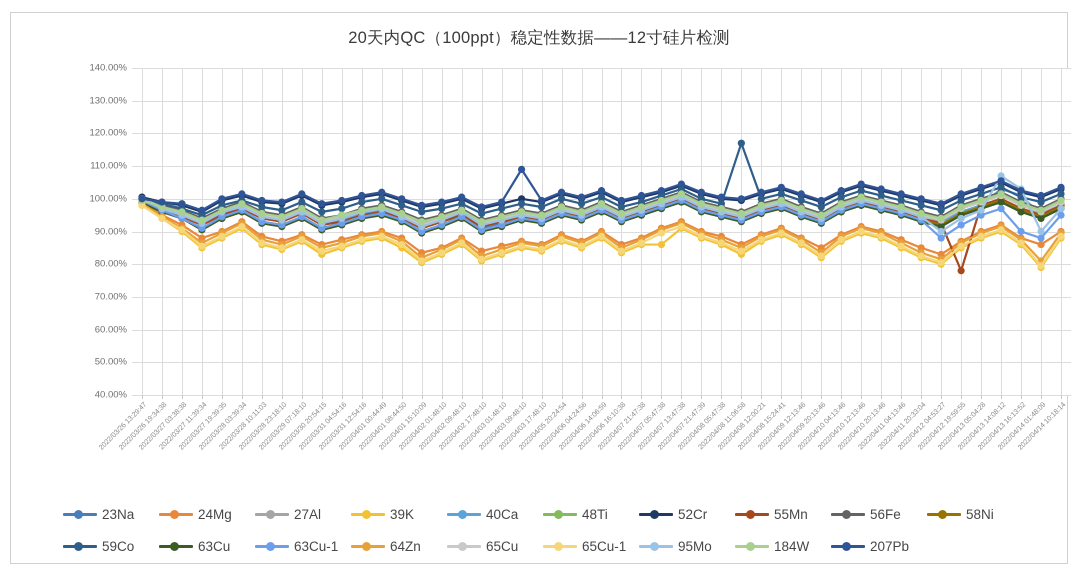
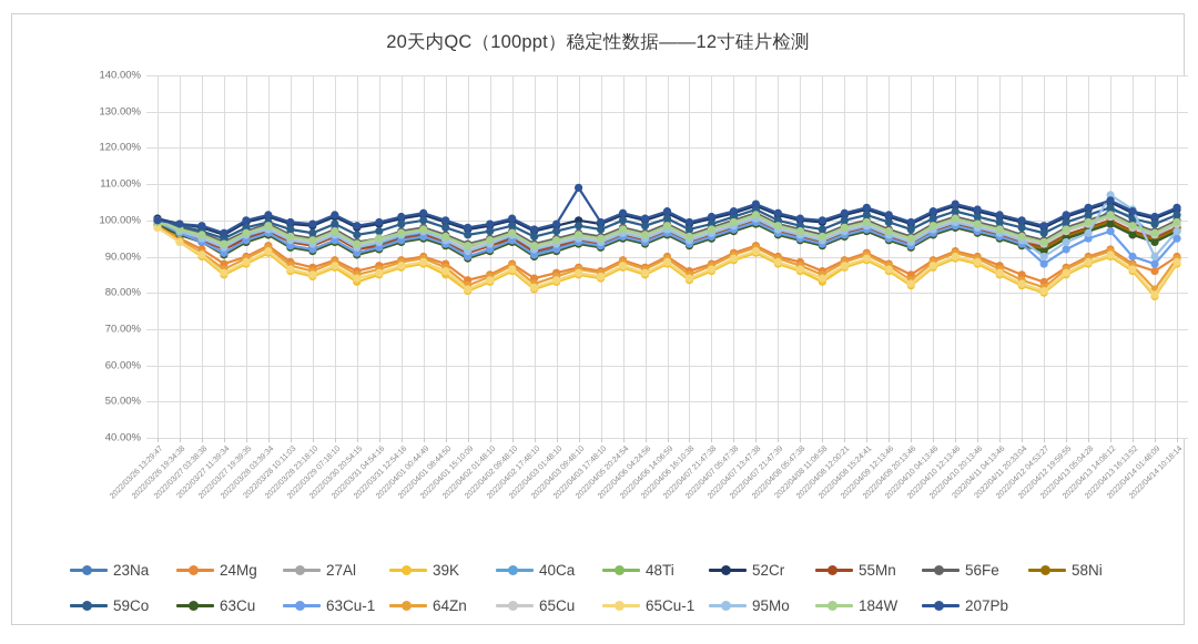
39K/2022/04/07 05:47:38: 86% -> 89%
59Co/2022/04/08 11:06:58: 117% -> 98%
55Mn/2022/04/12 19:59:55: 78% -> 96%
